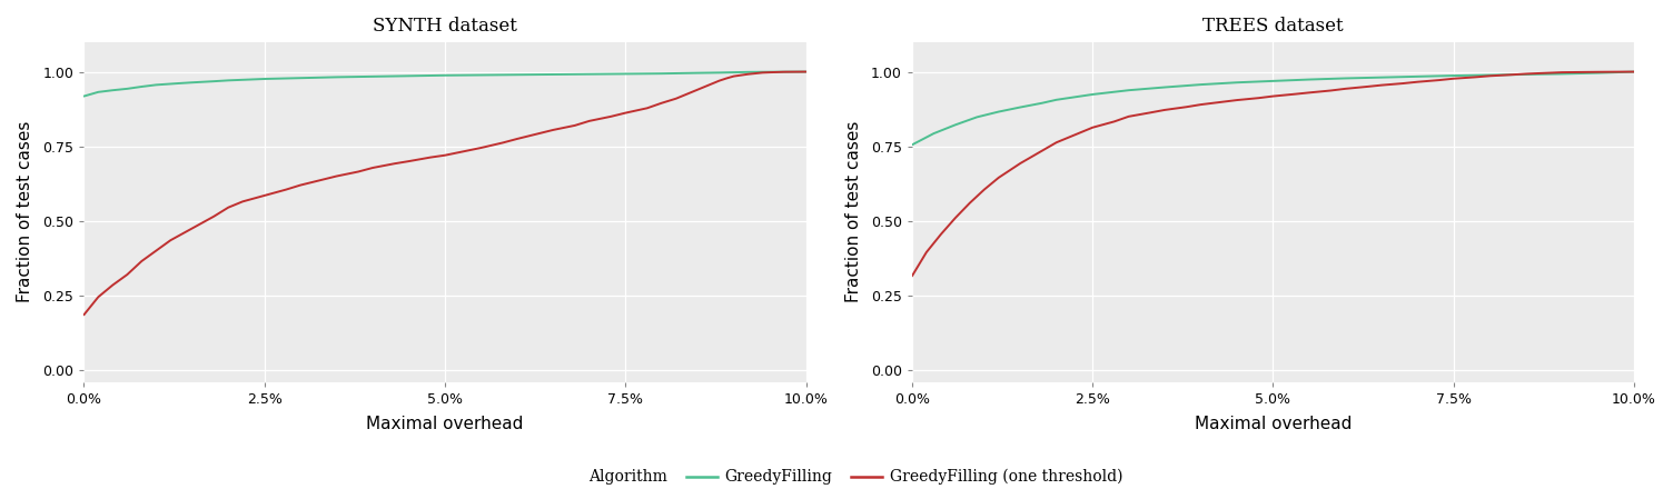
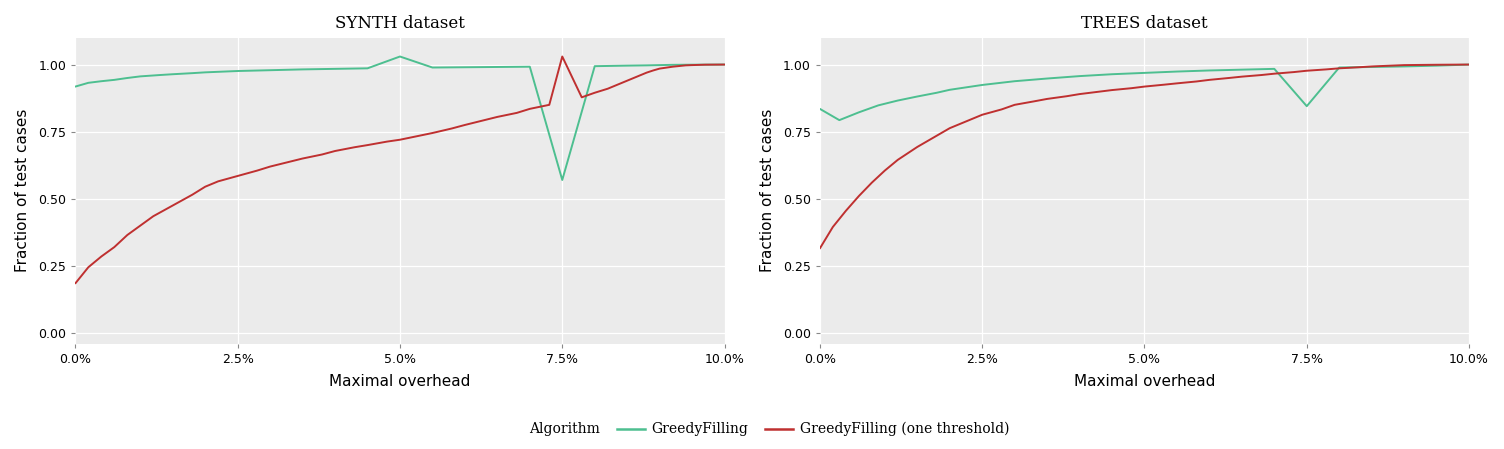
SYNTH dataset/GreedyFilling/5.0%: 0.988 -> 1.030
SYNTH dataset/GreedyFilling/7.5%: 0.993 -> 0.570
SYNTH dataset/GreedyFilling (one threshold)/7.5%: 0.862 -> 1.030
TREES dataset/GreedyFilling/0.0%: 0.755 -> 0.835
TREES dataset/GreedyFilling/7.5%: 0.987 -> 0.845
